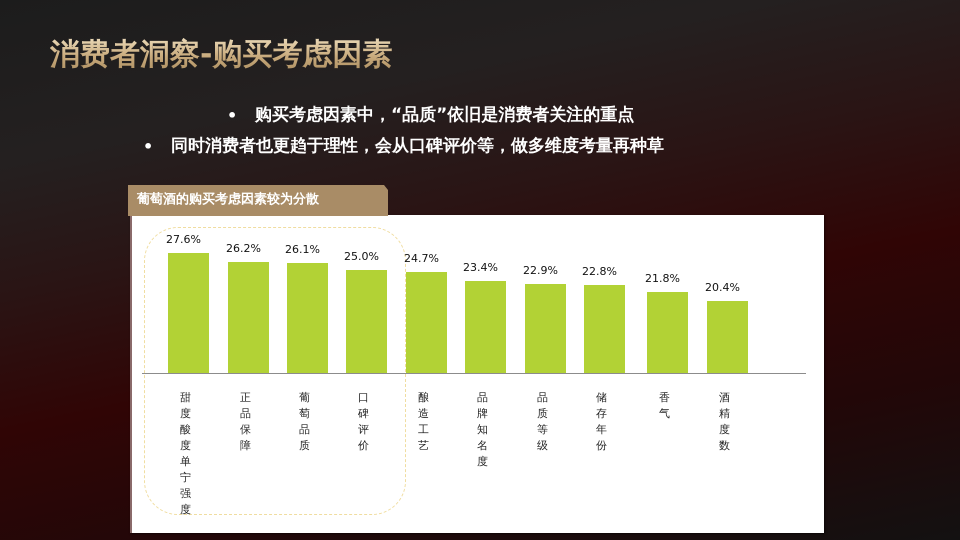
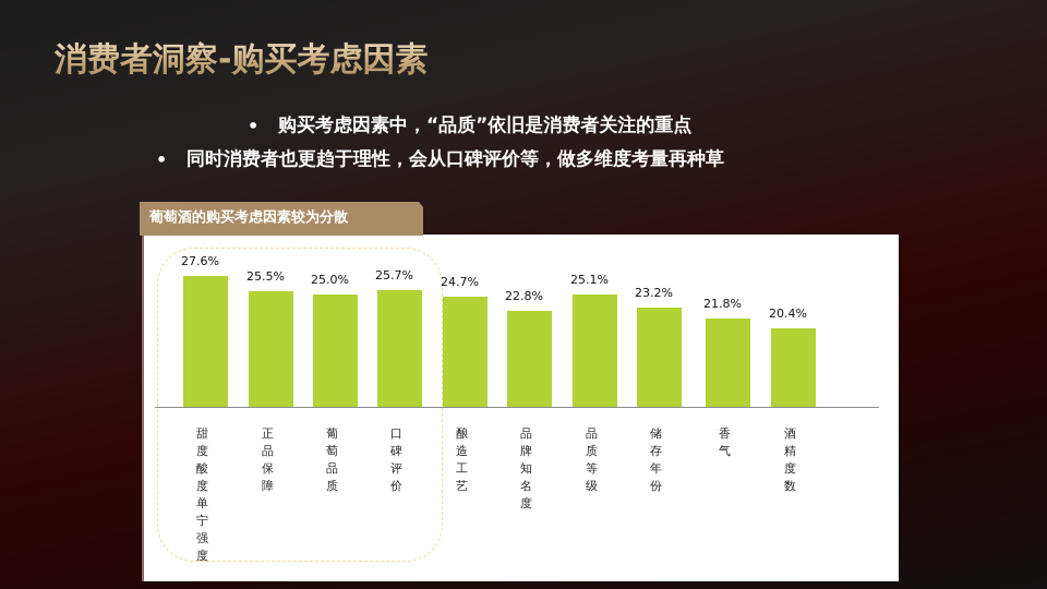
正品保障: 26.2% -> 25.5%
葡萄品质: 26.1% -> 25.0%
口碑评价: 25.0% -> 25.7%
品牌知名度: 23.4% -> 22.8%
品质等级: 22.9% -> 25.1%
储存年份: 22.8% -> 23.2%
